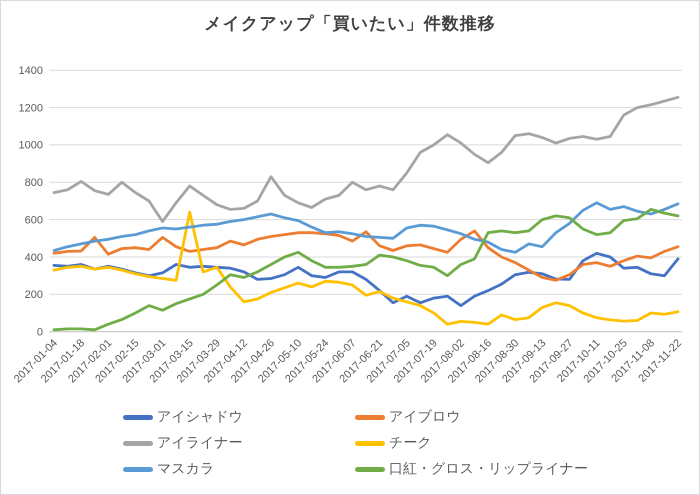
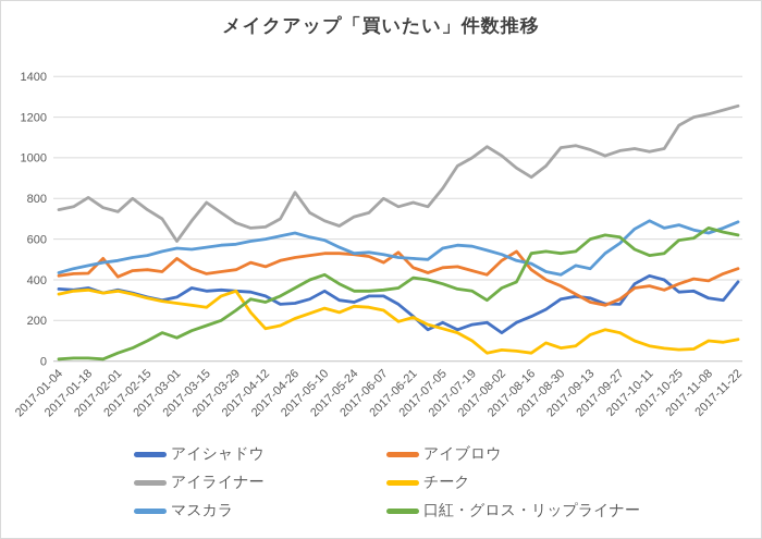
チーク/2017-03-15: 640 -> 260
